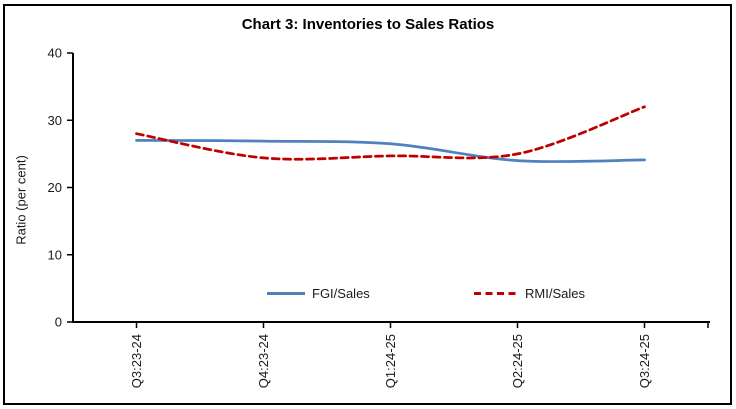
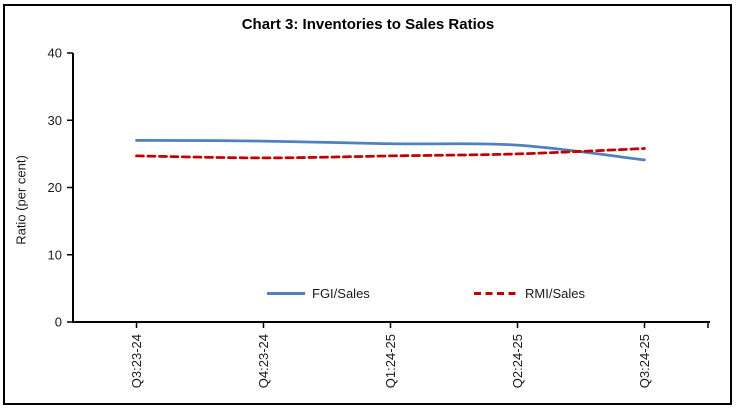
RMI/Sales/Q3:23-24: 28 -> 25
FGI/Sales/Q2:24-25: 24 -> 26
RMI/Sales/Q3:24-25: 32 -> 26
